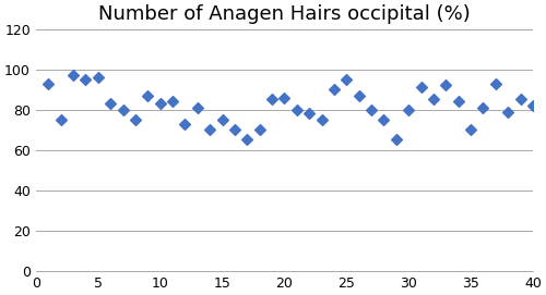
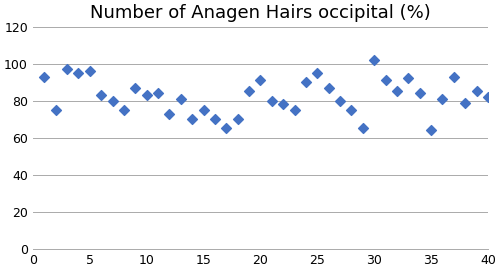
20: 86 -> 91
30: 80 -> 102
35: 70 -> 64
